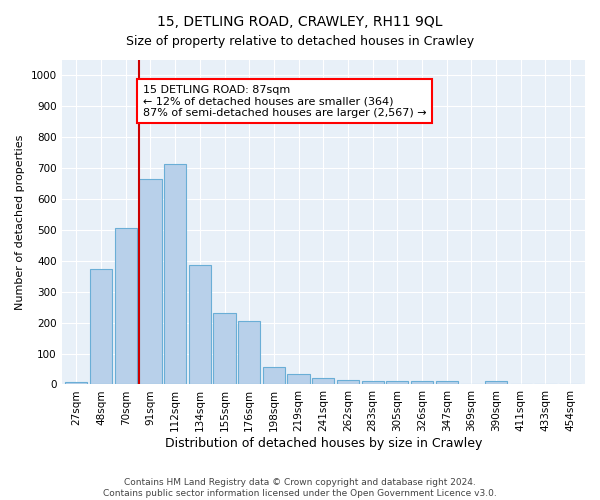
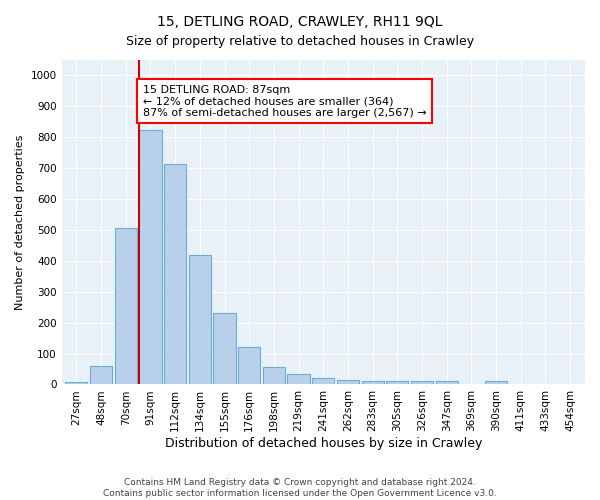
48sqm: 375 -> 60
91sqm: 665 -> 825
134sqm: 385 -> 420
176sqm: 205 -> 120
